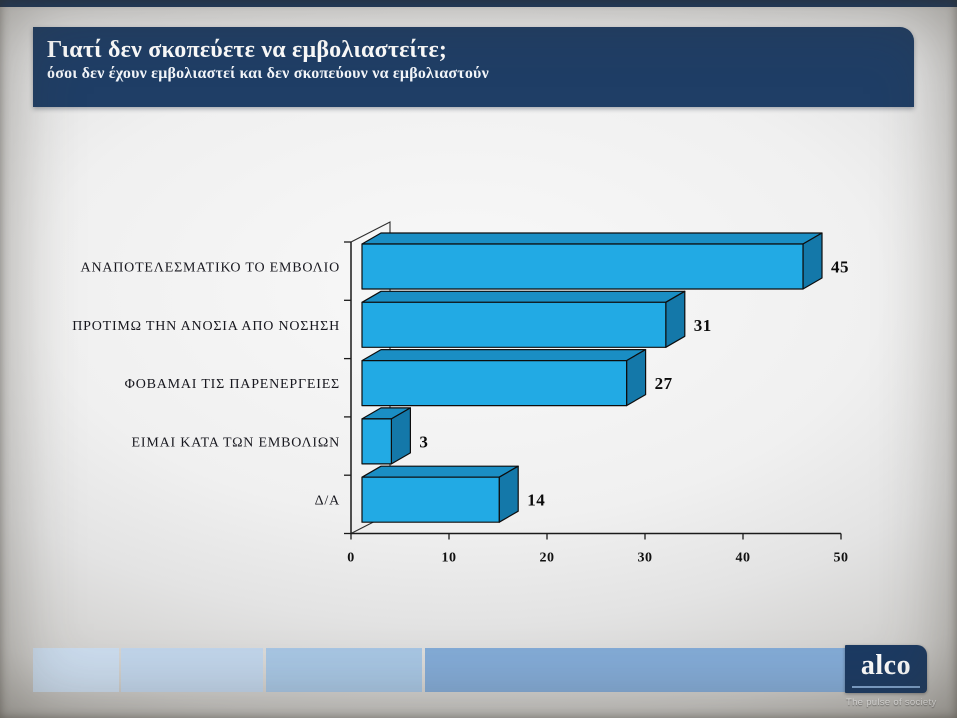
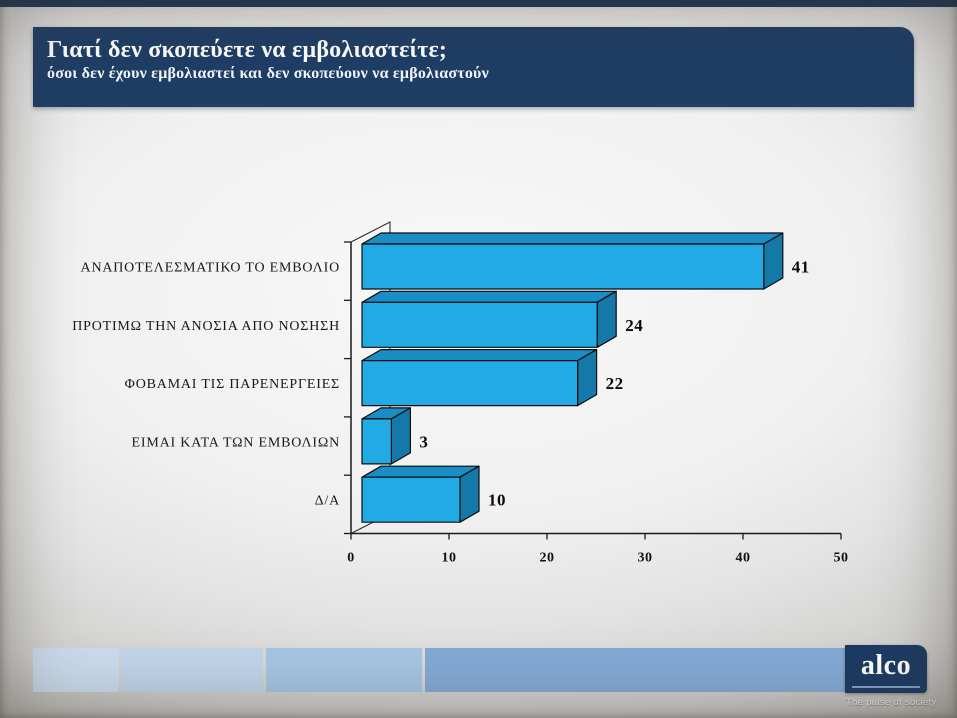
ΑΝΑΠΟΤΕΛΕΣΜΑΤΙΚΟ ΤΟ ΕΜΒΟΛΙΟ: 45 -> 41
ΠΡΟΤΙΜΩ ΤΗΝ ΑΝΟΣΙΑ ΑΠΟ ΝΟΣΗΣΗ: 31 -> 24
ΦΟΒΑΜΑΙ ΤΙΣ ΠΑΡΕΝΕΡΓΕΙΕΣ: 27 -> 22
Δ/Α: 14 -> 10
